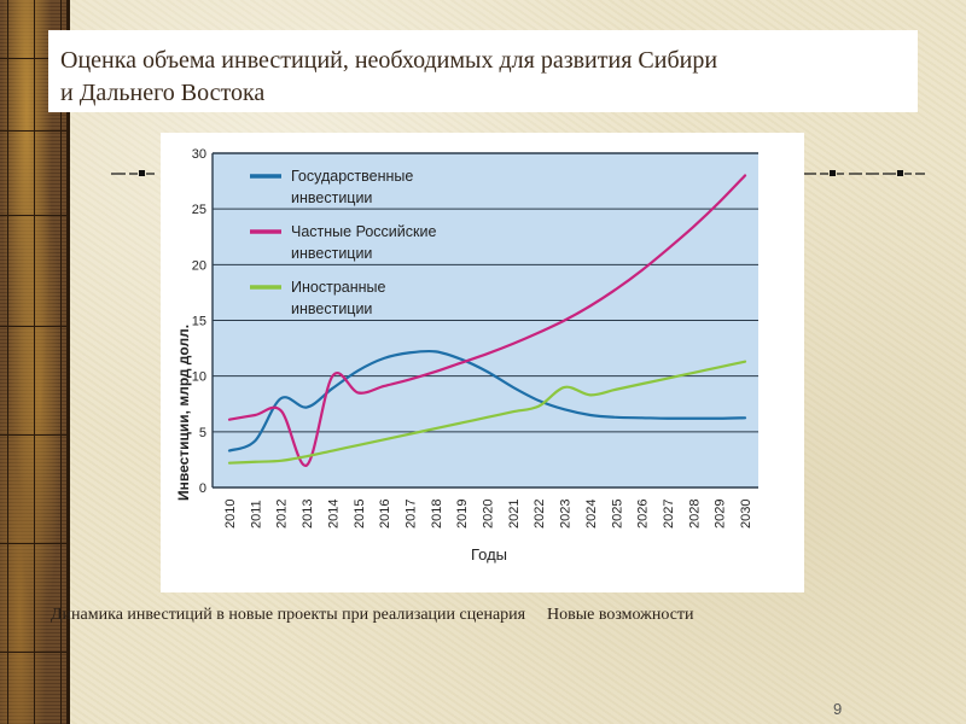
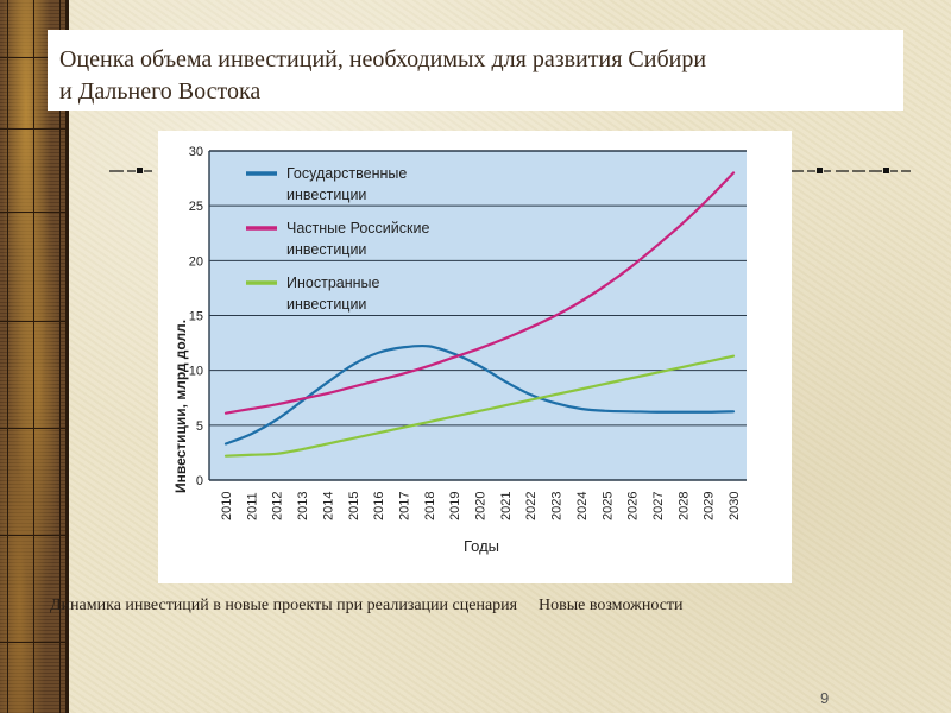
Государственные инвестиции/2012: 8 -> 6
Частные Российские инвестиции/2013: 2 -> 7
Частные Российские инвестиции/2014: 10 -> 8
Иностранные инвестиции/2023: 9 -> 8
